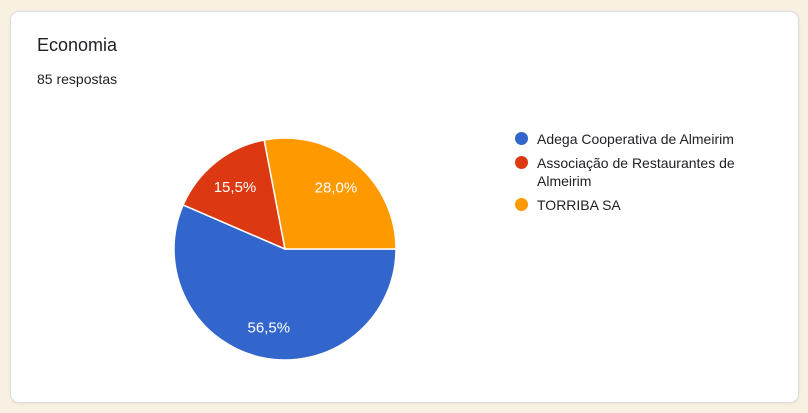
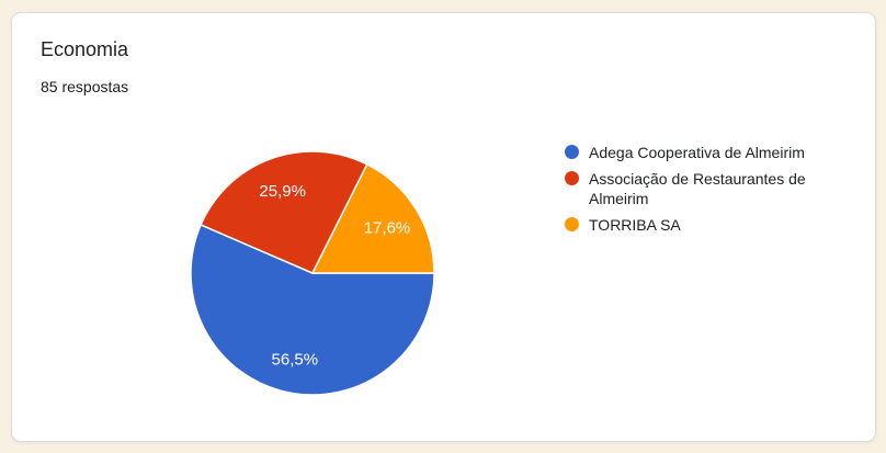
Associação de Restaurantes de Almeirim: 15,5% -> 25,9%
TORRIBA SA: 28,0% -> 17,6%
